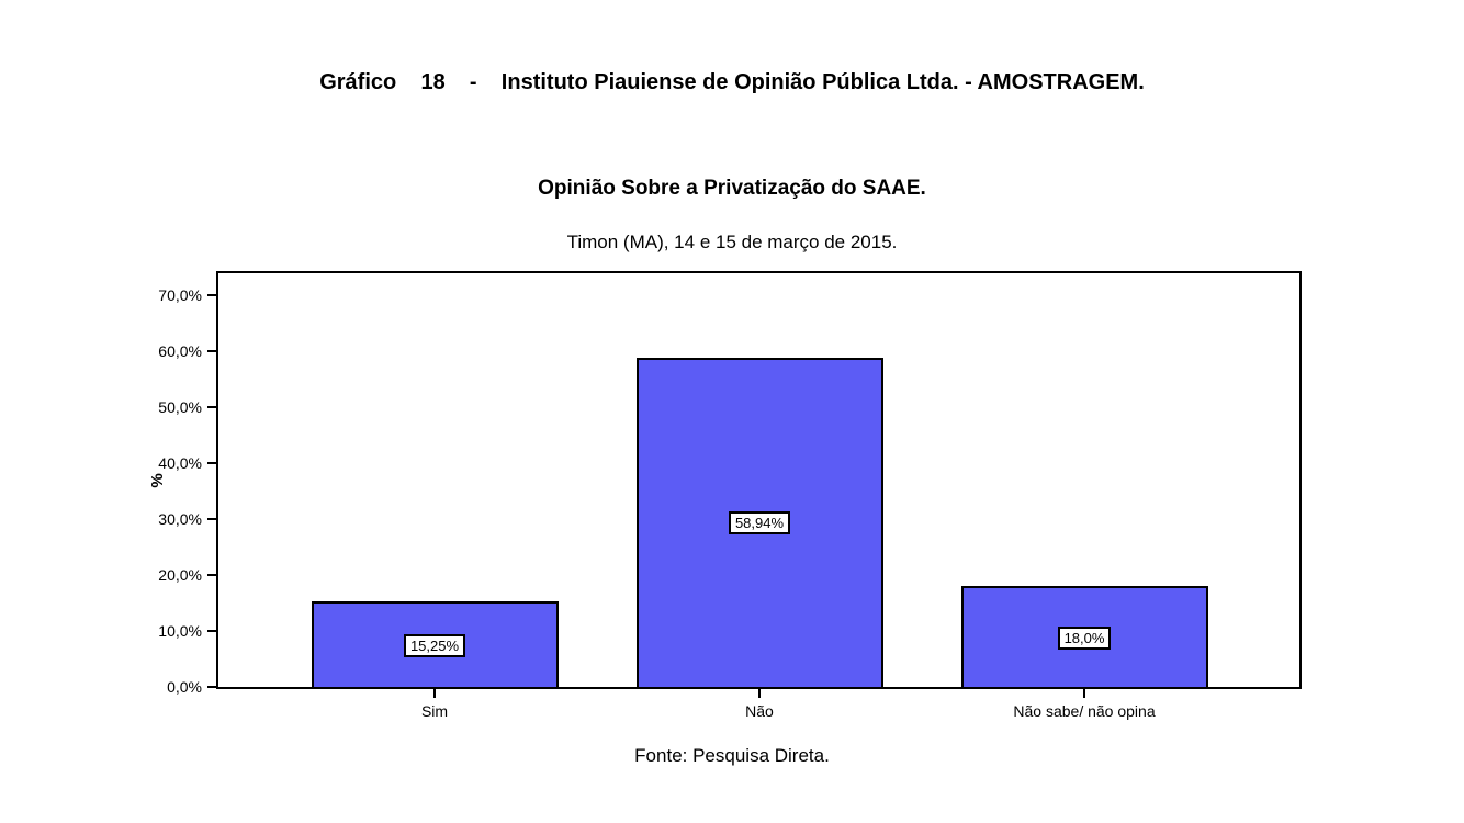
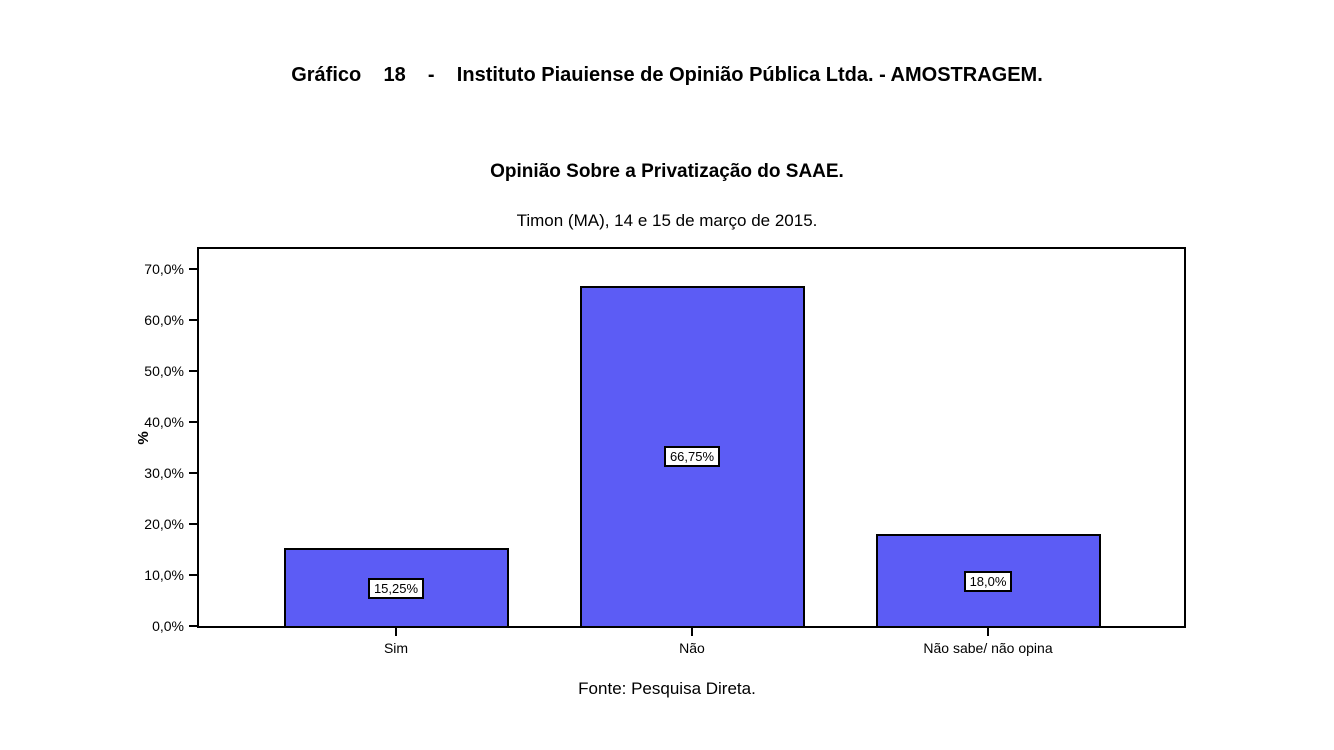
Não: 58,94% -> 66,75%
